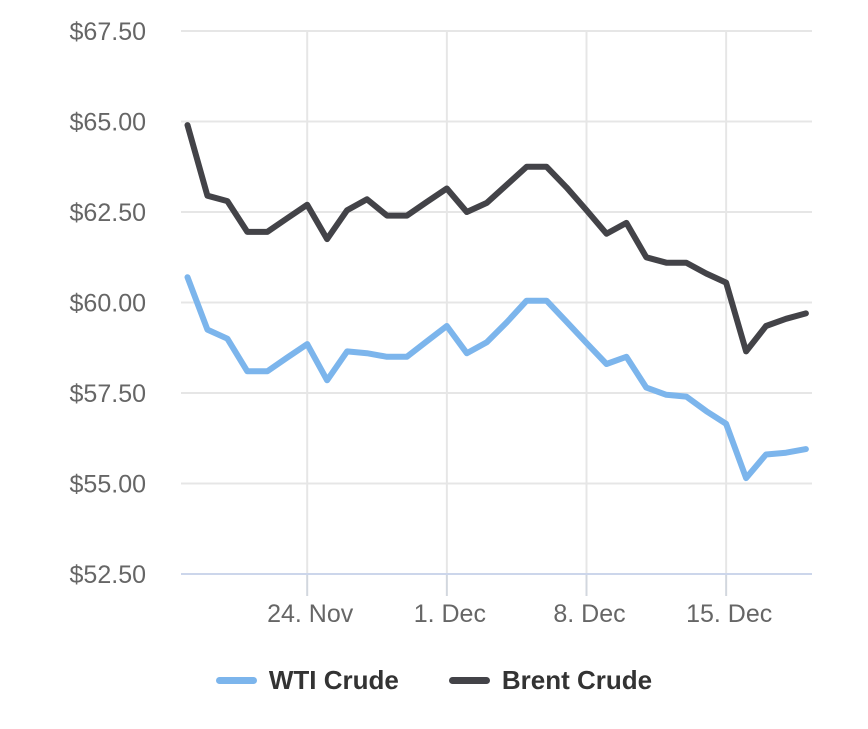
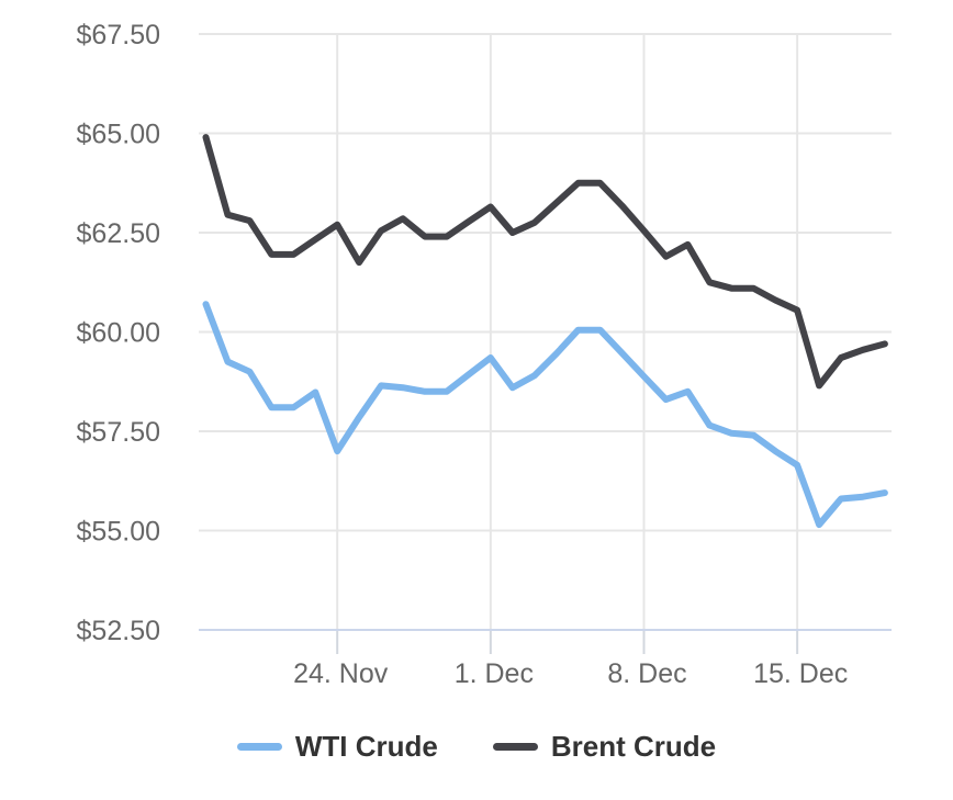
WTI Crude/24. Nov: $58.9 -> $57.0
